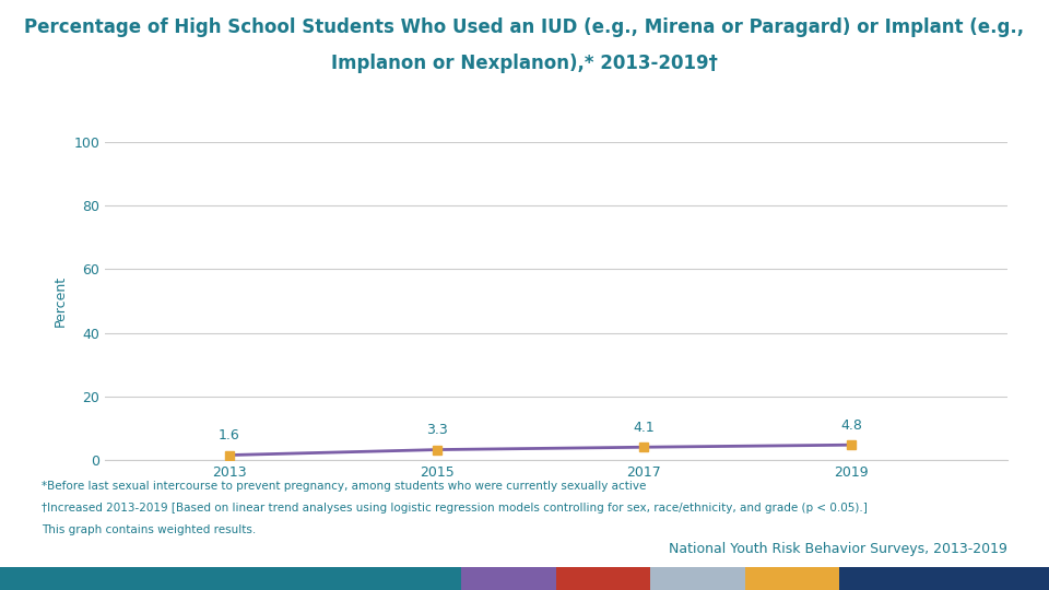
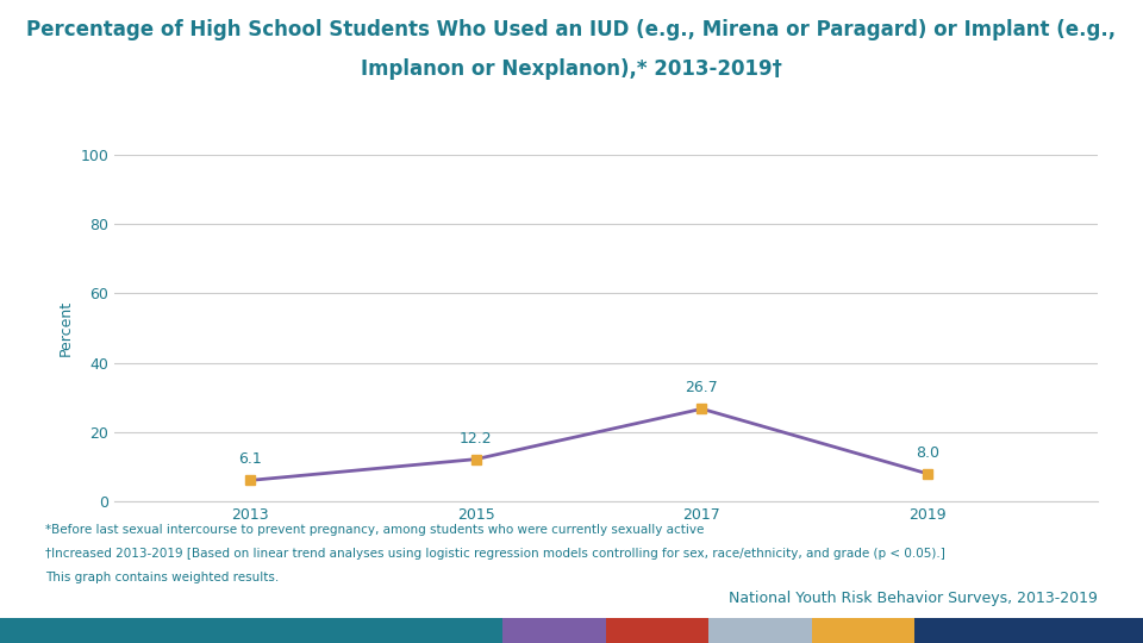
2013: 1.6 -> 6.1
2015: 3.3 -> 12.2
2017: 4.1 -> 26.7
2019: 4.8 -> 8.0
